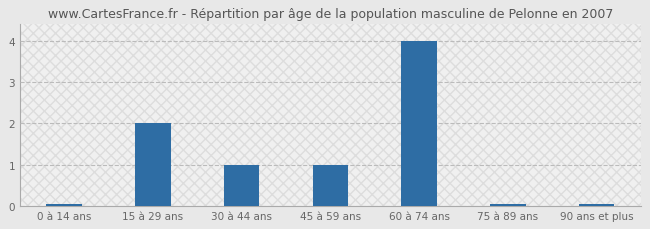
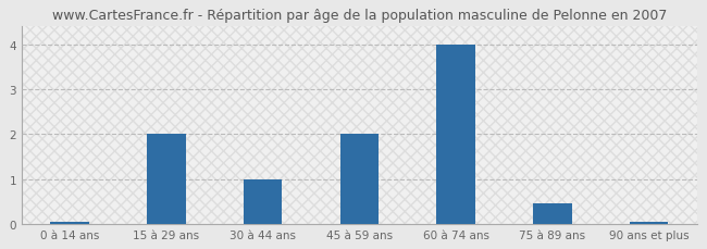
45 à 59 ans: 1.00 -> 2.00
75 à 89 ans: 0.04 -> 0.45
